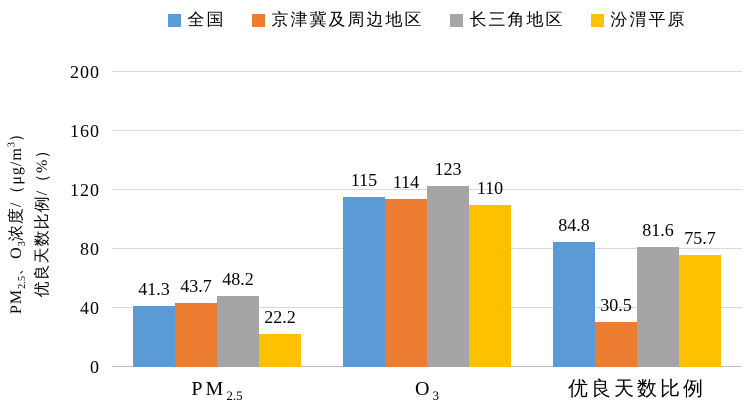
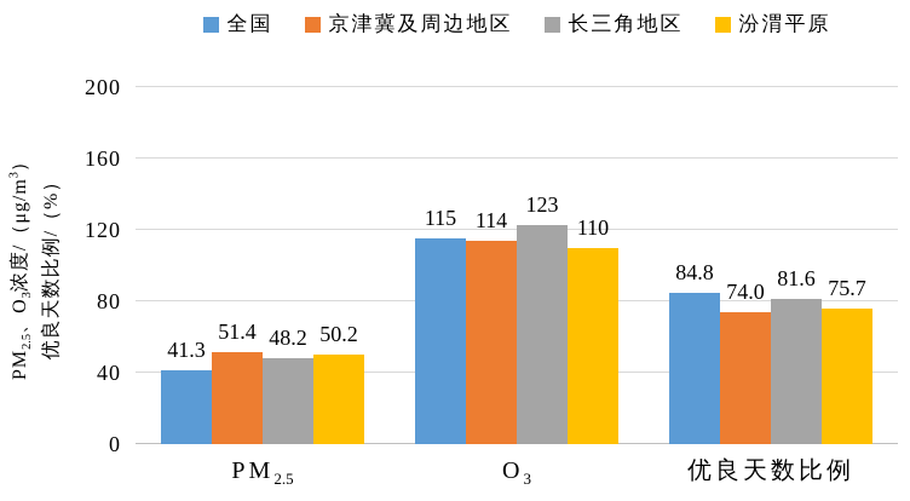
京津冀及周边地区/PM2.5: 43.7 -> 51.4
汾渭平原/PM2.5: 22.2 -> 50.2
京津冀及周边地区/优良天数比例: 30.5 -> 74.0
